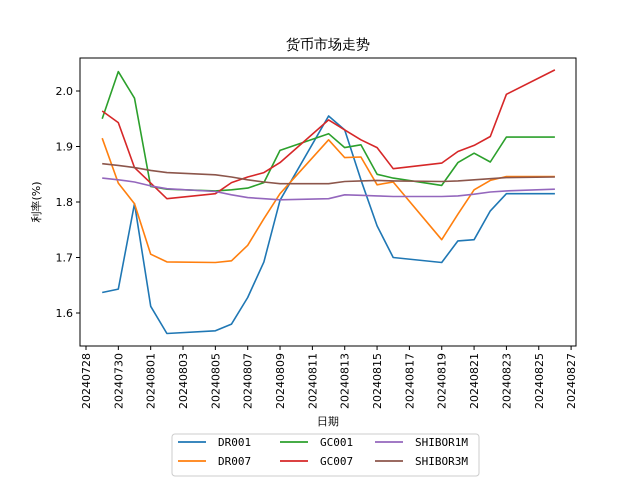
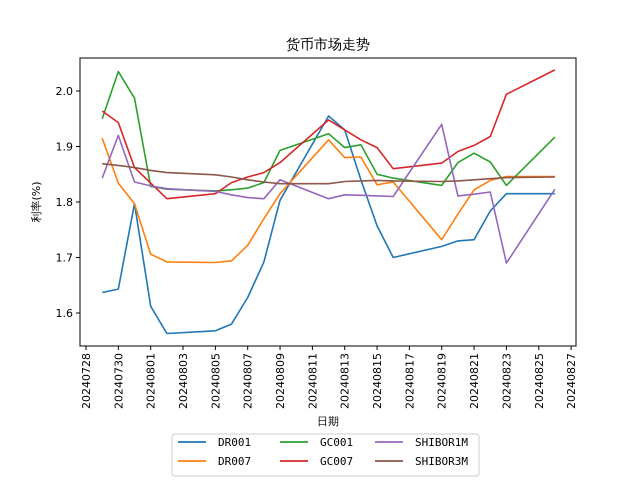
SHIBOR1M/20240730: 1.84 -> 1.92
SHIBOR1M/20240809: 1.80 -> 1.84
DR001/20240819: 1.69 -> 1.72
SHIBOR1M/20240819: 1.81 -> 1.94
GC001/20240823: 1.92 -> 1.83
SHIBOR1M/20240823: 1.82 -> 1.69
